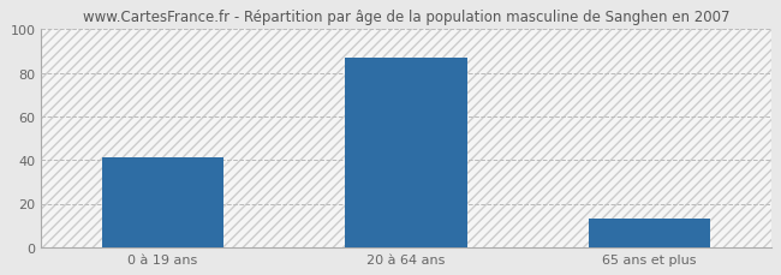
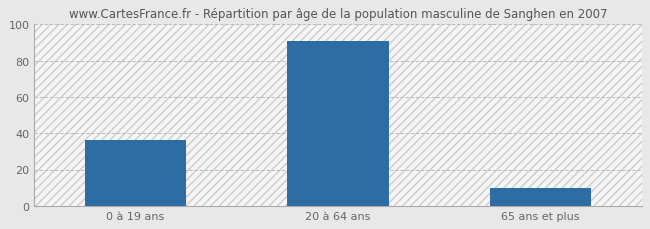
0 à 19 ans: 41 -> 36
20 à 64 ans: 87 -> 91
65 ans et plus: 13 -> 10
